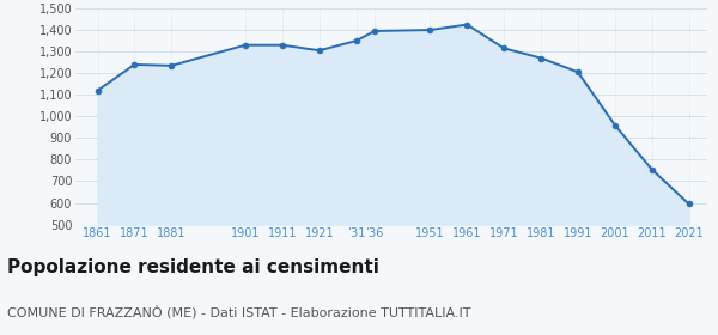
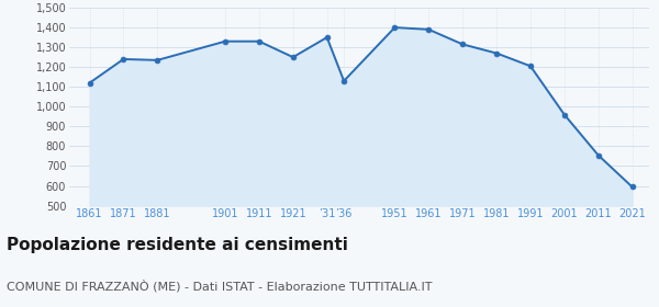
1921: 1,300 -> 1,250
’36: 1,400 -> 1,130
1961: 1,420 -> 1,390
